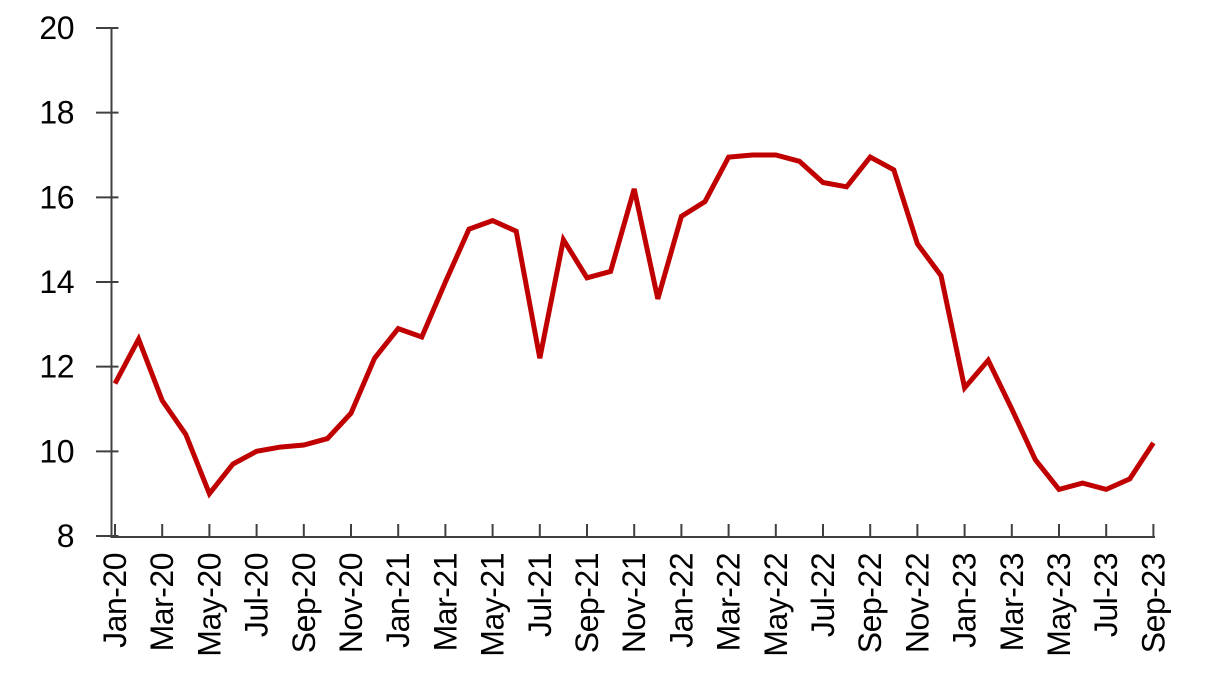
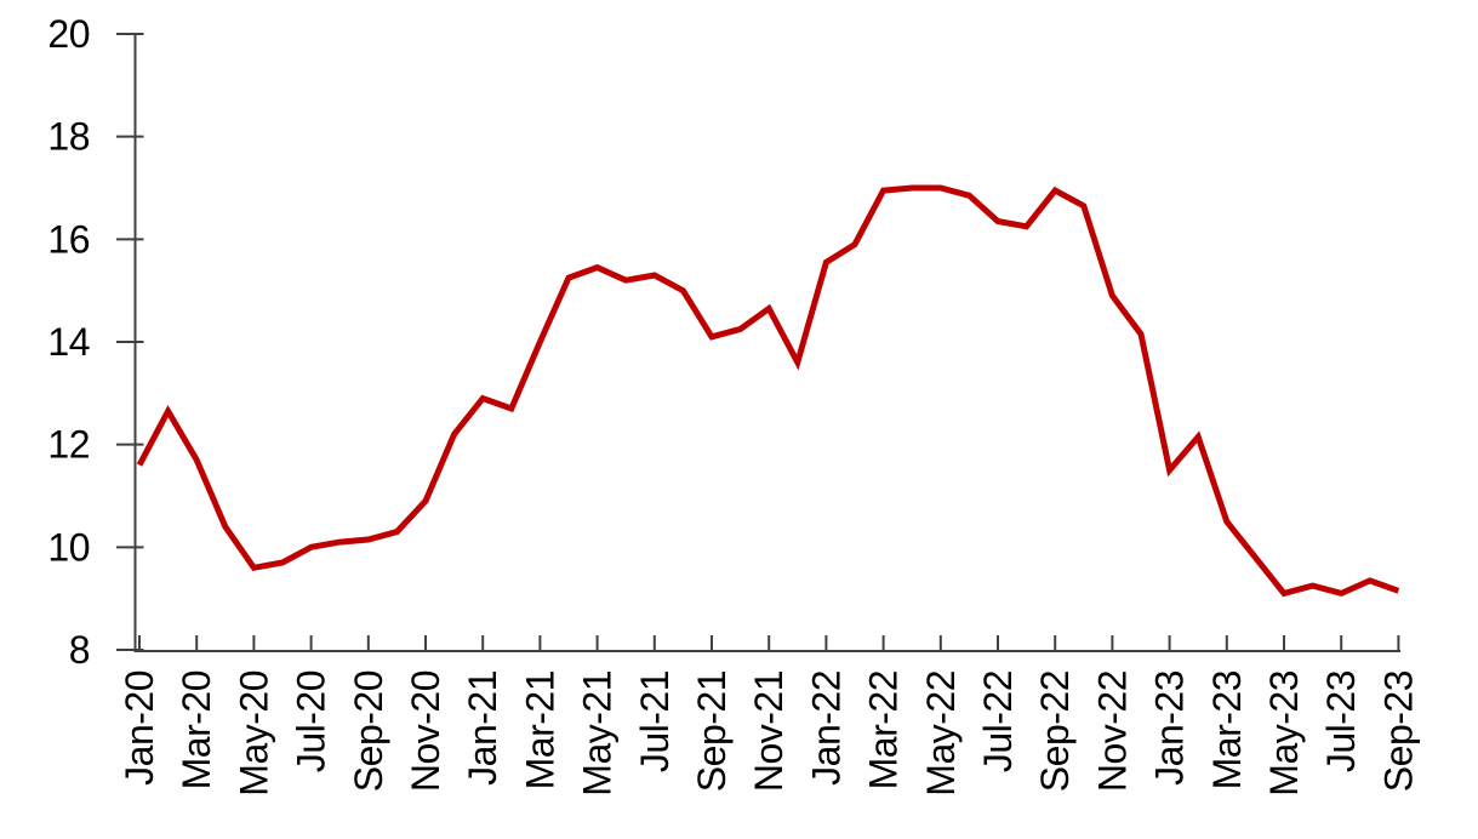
Mar-20: 11.2 -> 11.7
May-20: 9.0 -> 9.6
Jul-21: 12.2 -> 15.3
Nov-21: 16.2 -> 14.7
Mar-23: 11.0 -> 10.5
Sep-23: 10.2 -> 9.2
